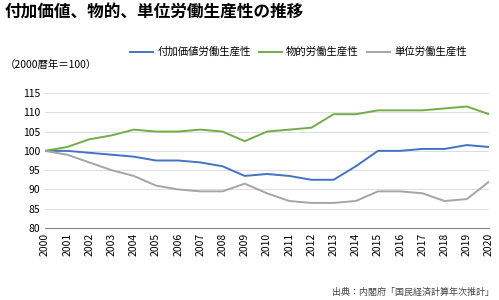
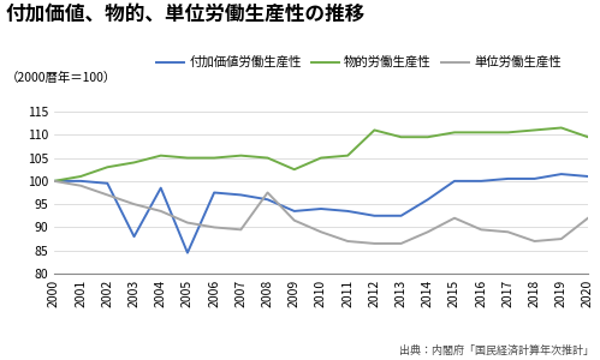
付加価値労働生産性/2003: 99.0 -> 88.0
付加価値労働生産性/2005: 97.5 -> 84.5
単位労働生産性/2008: 89.5 -> 97.5
物的労働生産性/2012: 106.0 -> 111.0
単位労働生産性/2014: 87.0 -> 89.0
単位労働生産性/2015: 89.5 -> 92.0
